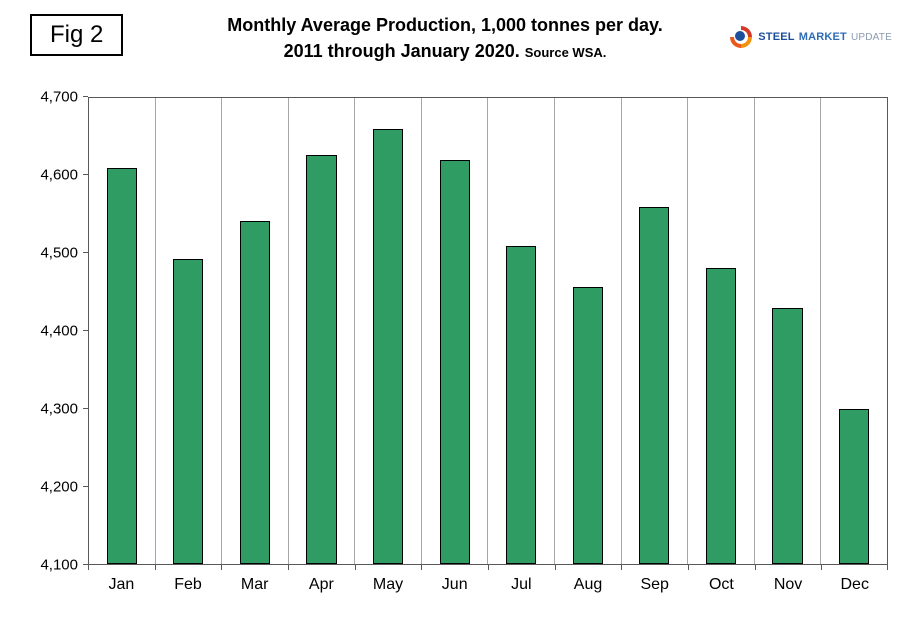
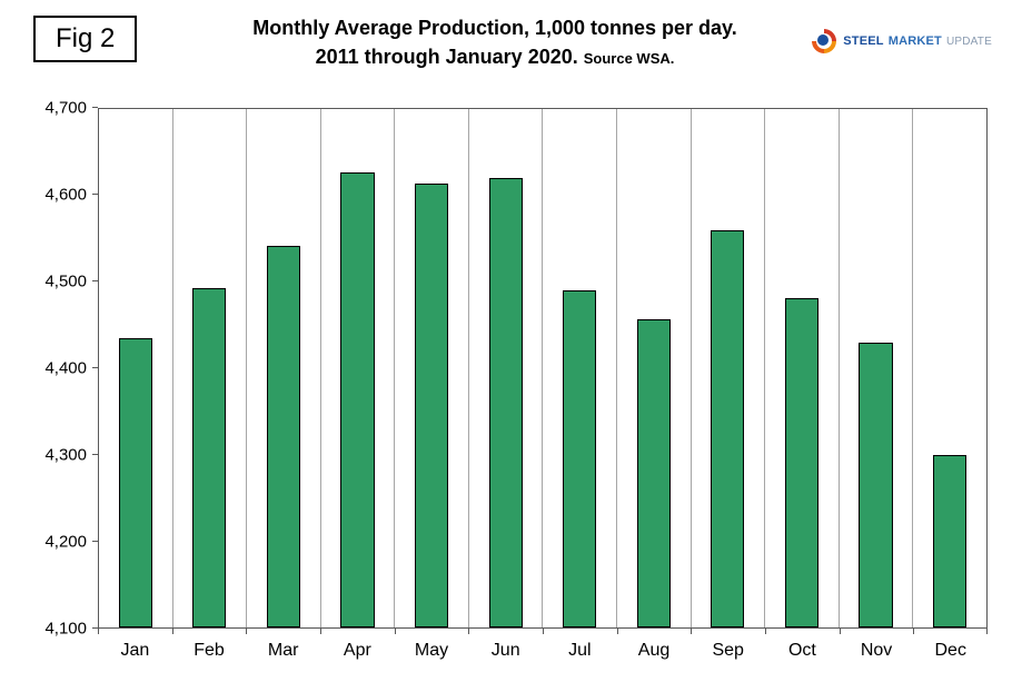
Jan: 4610 -> 4440
May: 4660 -> 4610
Jul: 4510 -> 4490
